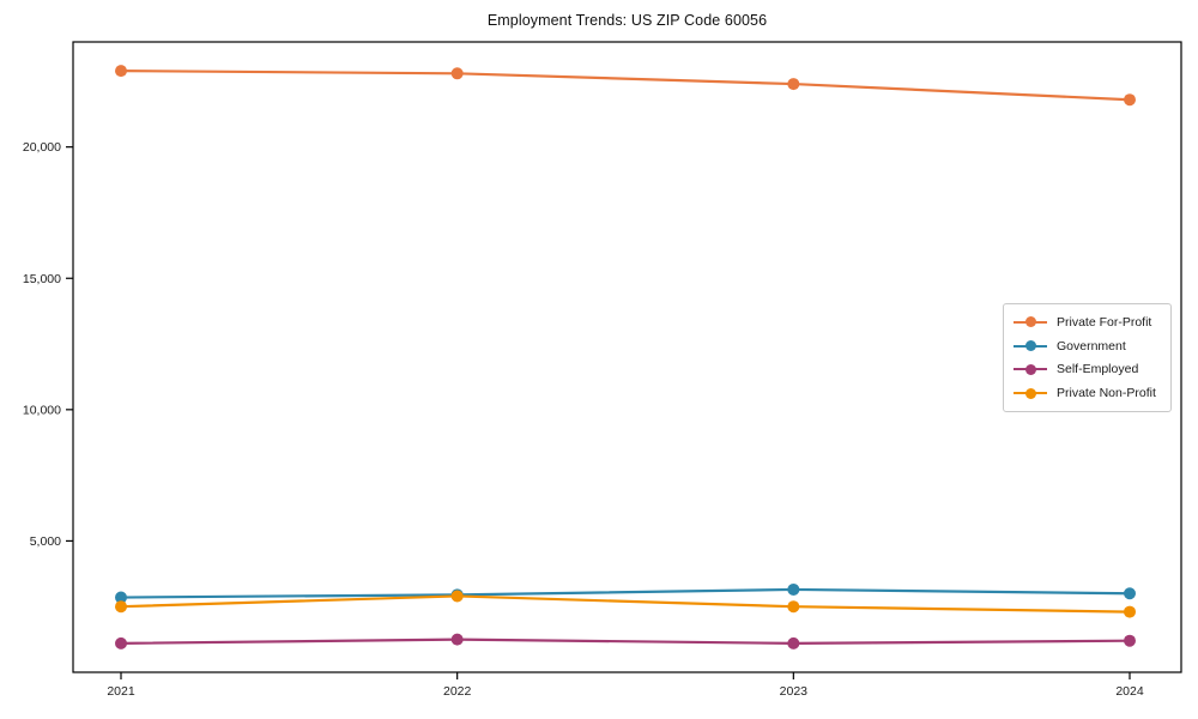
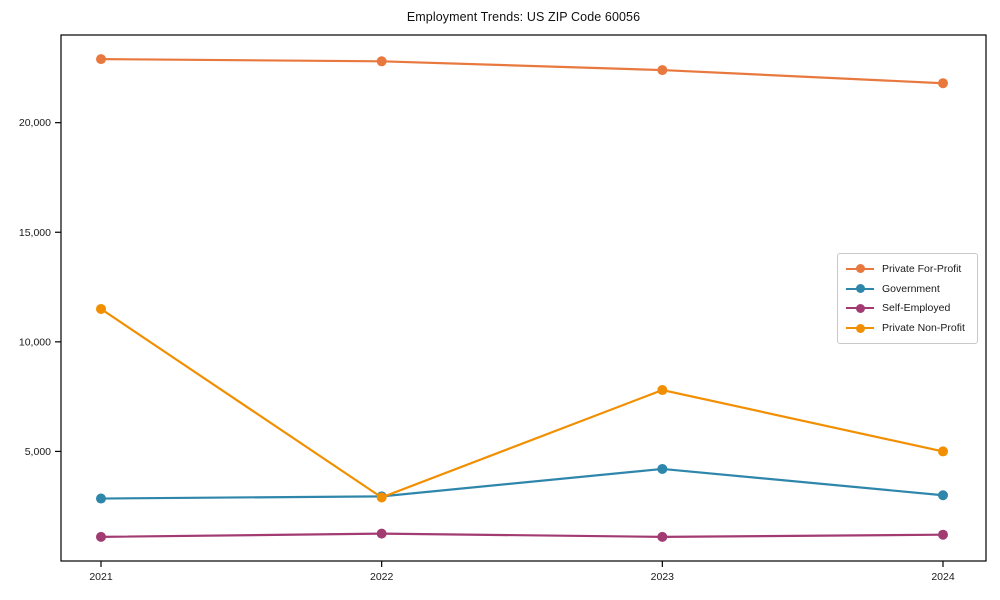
Private Non-Profit/2021: 2500 -> 11500
Government/2023: 3200 -> 4200
Private Non-Profit/2023: 2500 -> 7800
Private Non-Profit/2024: 2300 -> 5000
